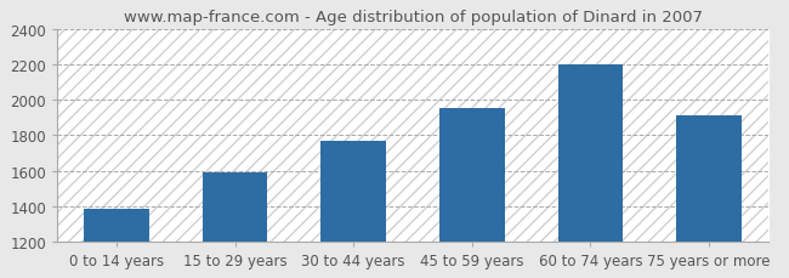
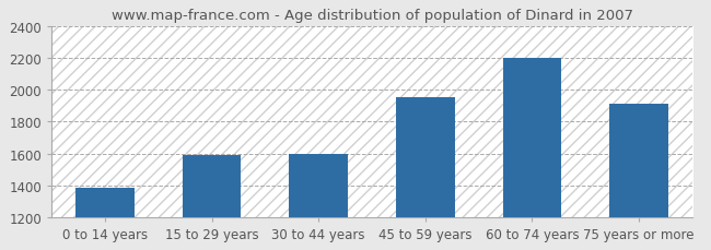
30 to 44 years: 1770 -> 1600
